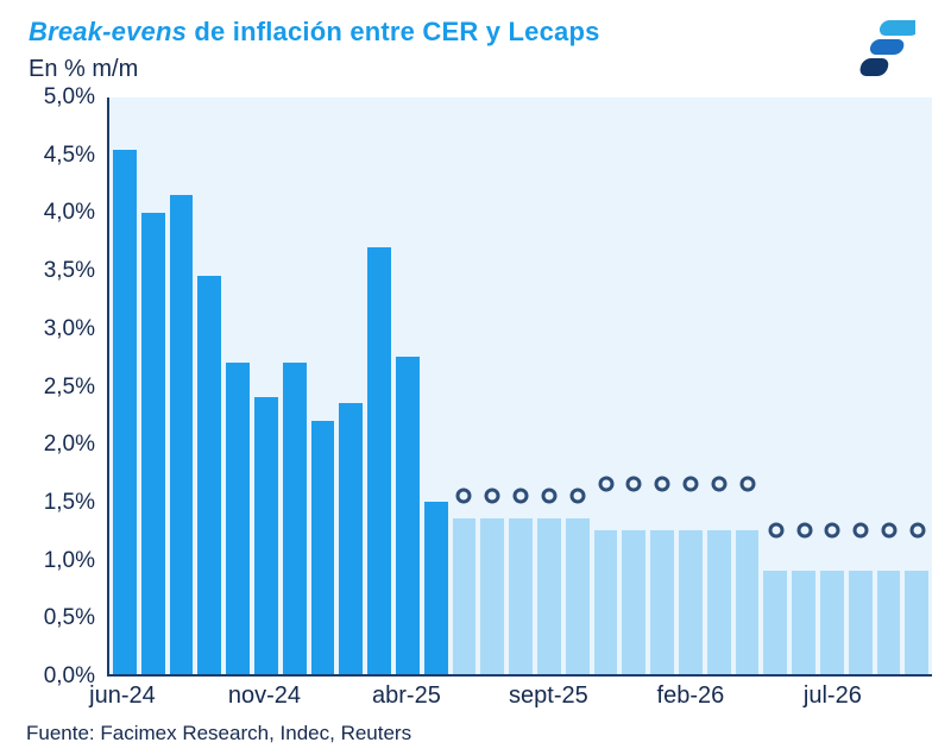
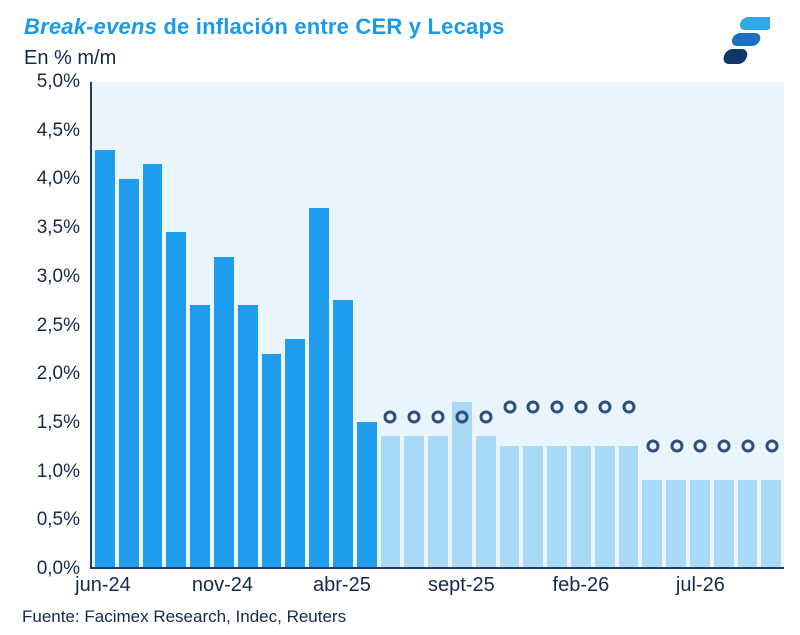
jun-24: 4,5% -> 4,3%
nov-24: 2,4% -> 3,2%
sept-25: 1,4% -> 1,7%
